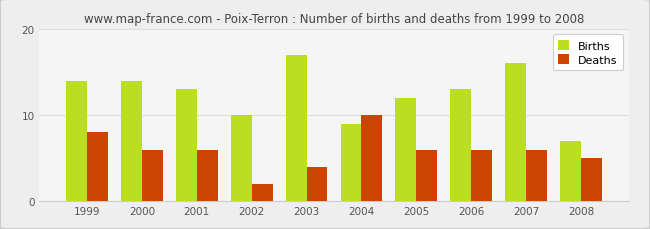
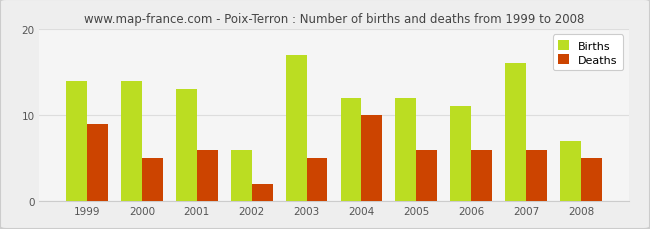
Deaths/1999: 8 -> 9
Deaths/2000: 6 -> 5
Births/2002: 10 -> 6
Deaths/2003: 4 -> 5
Births/2004: 9 -> 12
Births/2006: 13 -> 11
